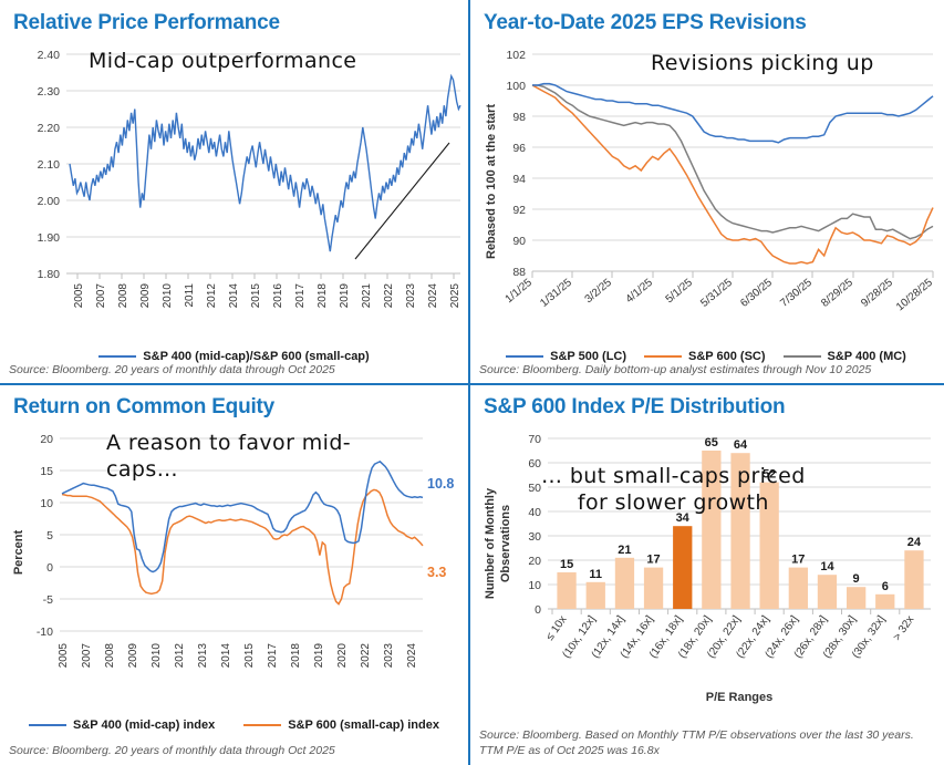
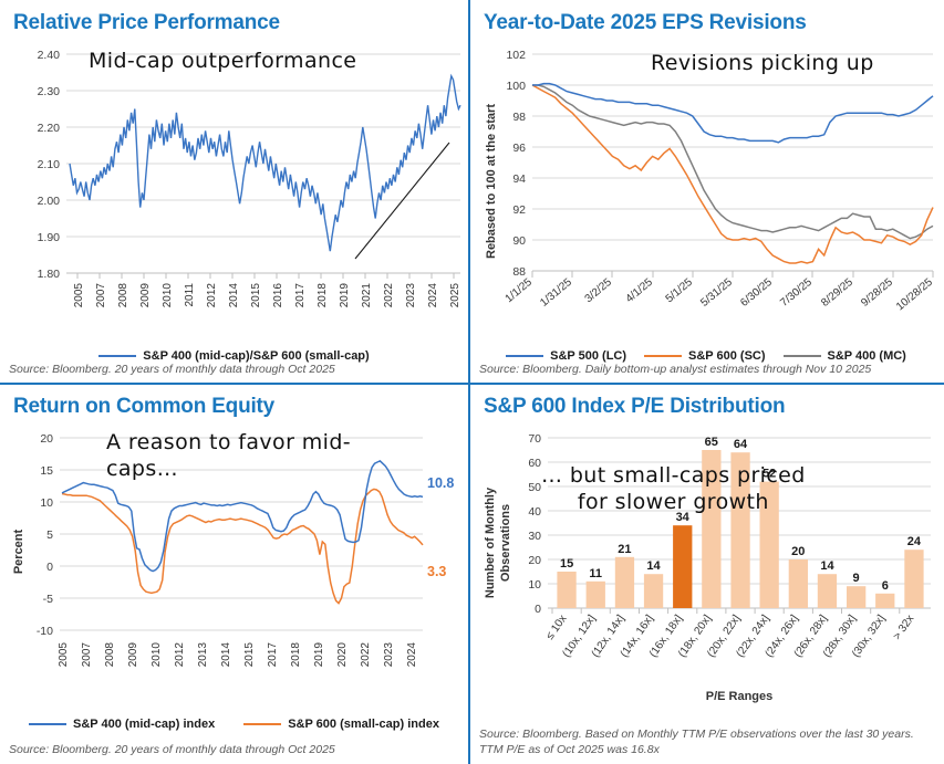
S&P 600 Index P/E Distribution/(14x, 16x]: 17 -> 14
S&P 600 Index P/E Distribution/(24x, 26x]: 17 -> 20
